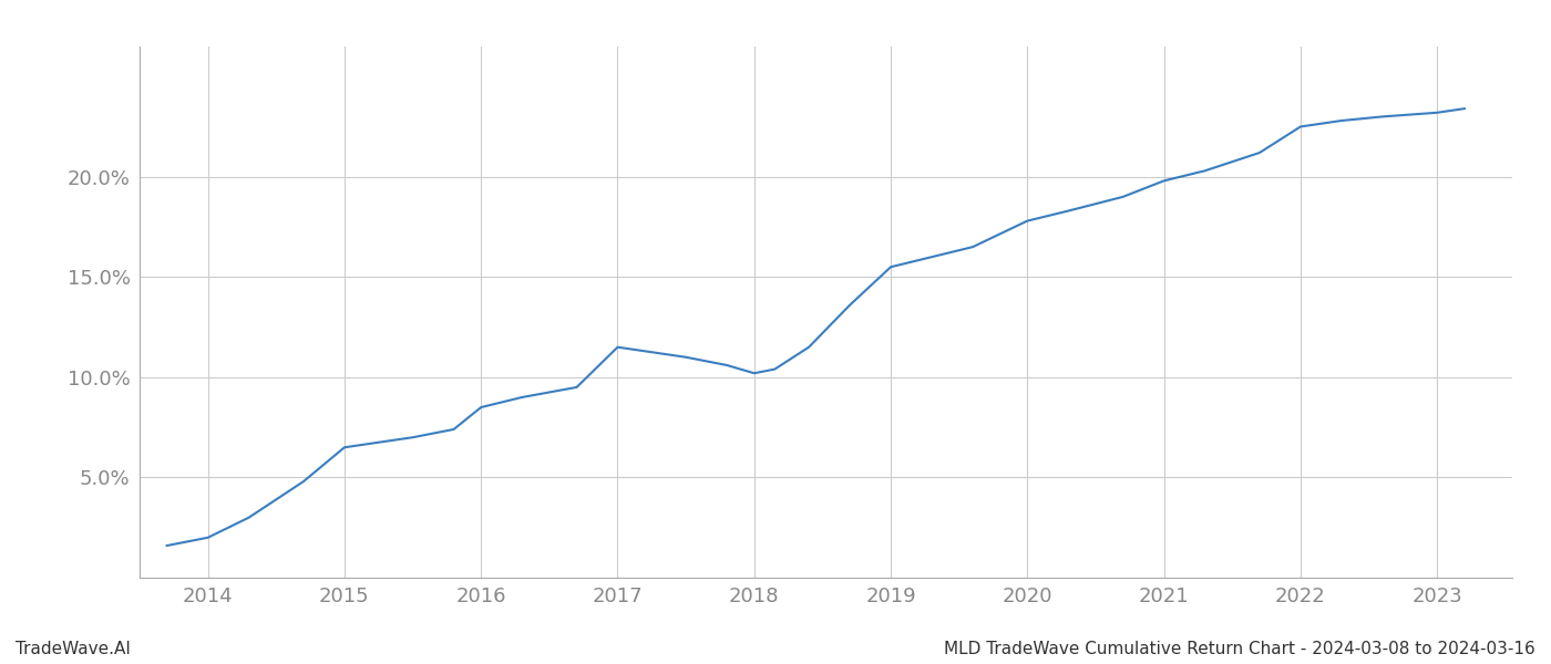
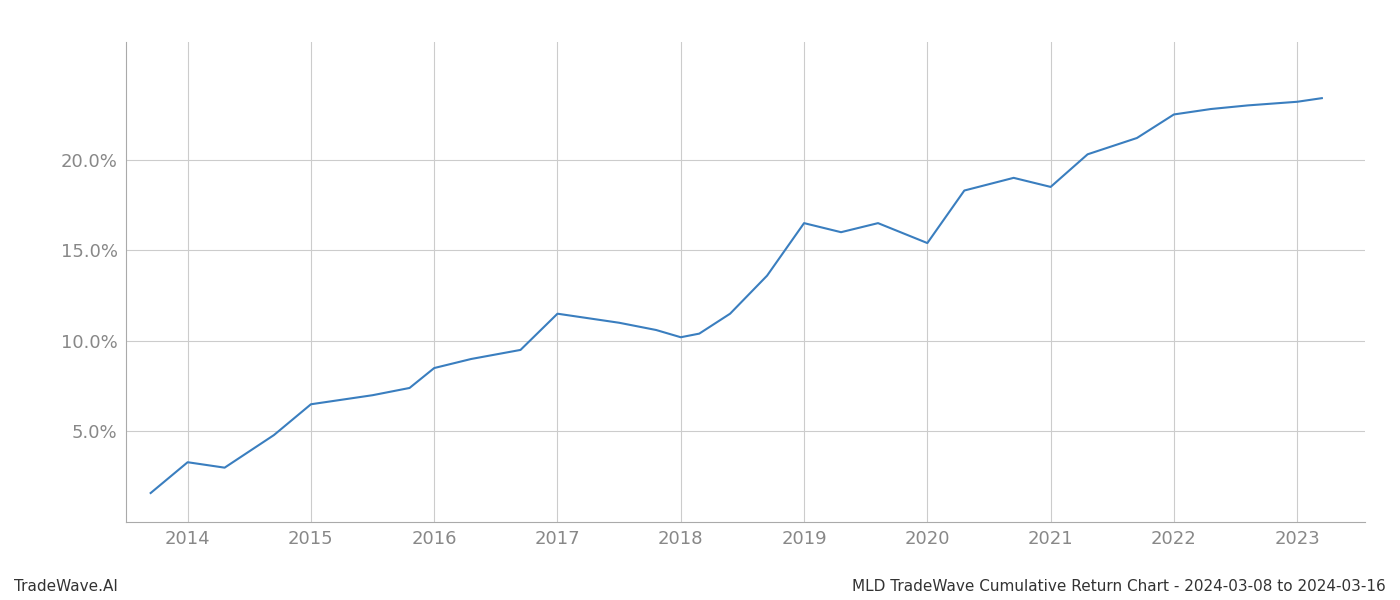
2014: 2.0% -> 3.3%
2019: 15.5% -> 16.5%
2020: 17.8% -> 15.4%
2021: 19.8% -> 18.5%
